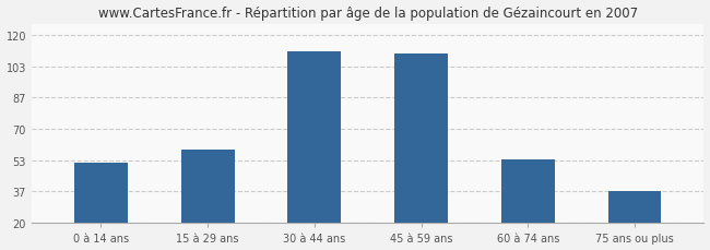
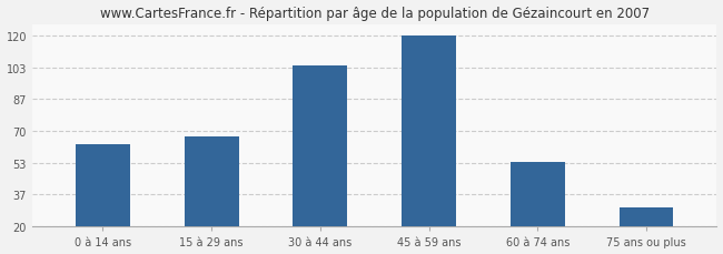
0 à 14 ans: 52 -> 63
15 à 29 ans: 59 -> 67
30 à 44 ans: 111 -> 104
45 à 59 ans: 110 -> 120
75 ans ou plus: 37 -> 30
